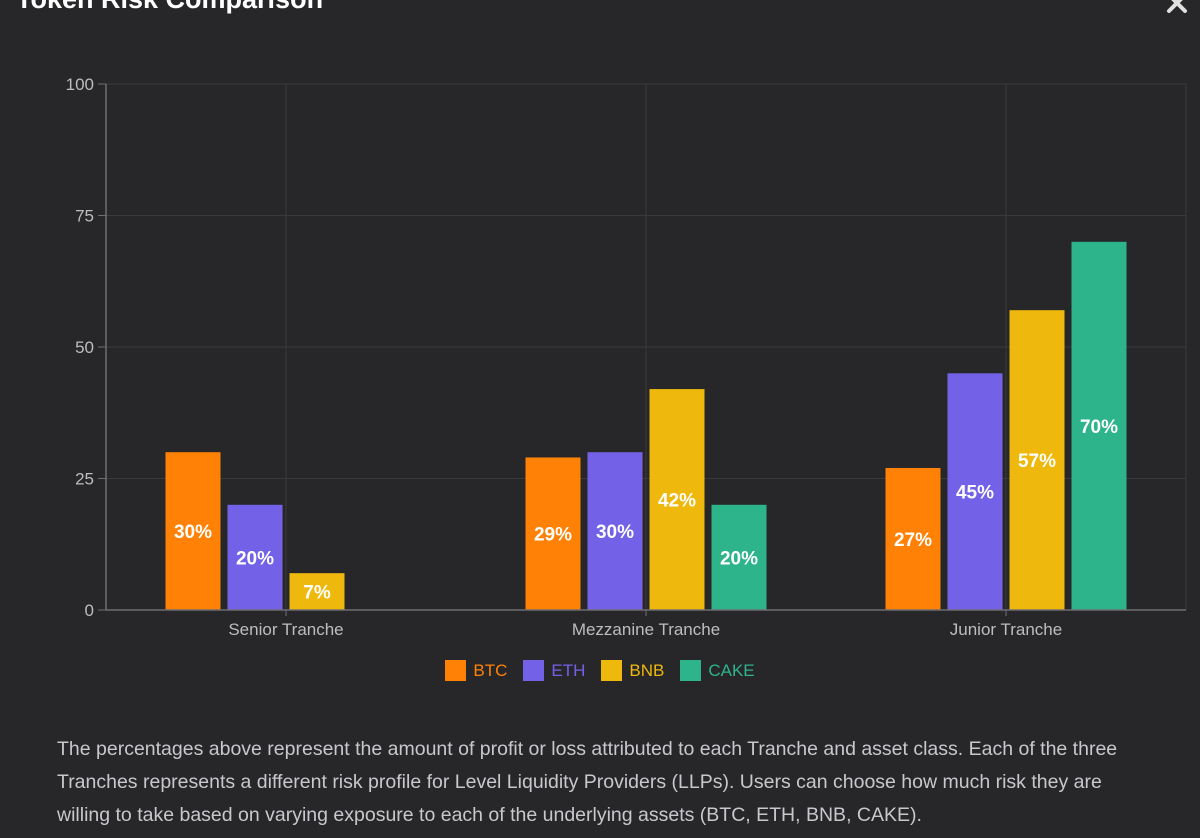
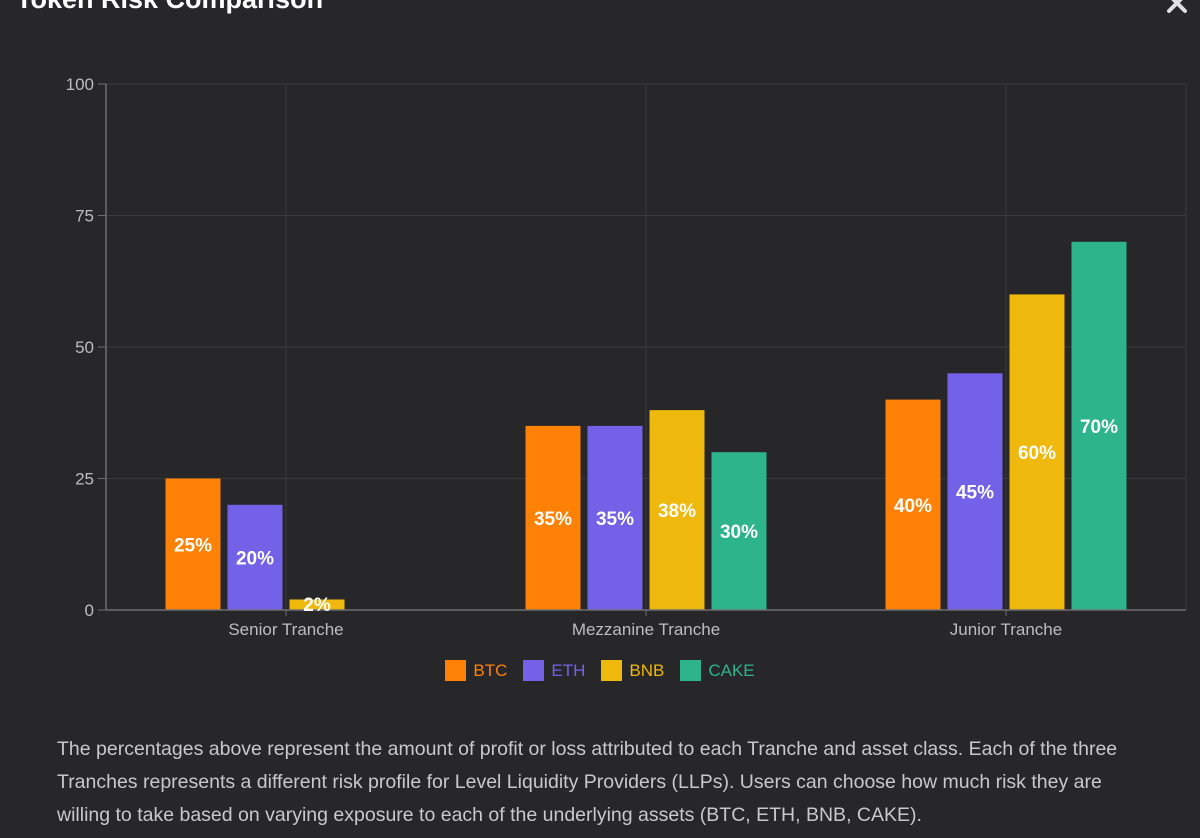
BTC/Senior Tranche: 30% -> 25%
BNB/Senior Tranche: 7% -> 2%
BTC/Mezzanine Tranche: 29% -> 35%
ETH/Mezzanine Tranche: 30% -> 35%
BNB/Mezzanine Tranche: 42% -> 38%
CAKE/Mezzanine Tranche: 20% -> 30%
BTC/Junior Tranche: 27% -> 40%
BNB/Junior Tranche: 57% -> 60%
